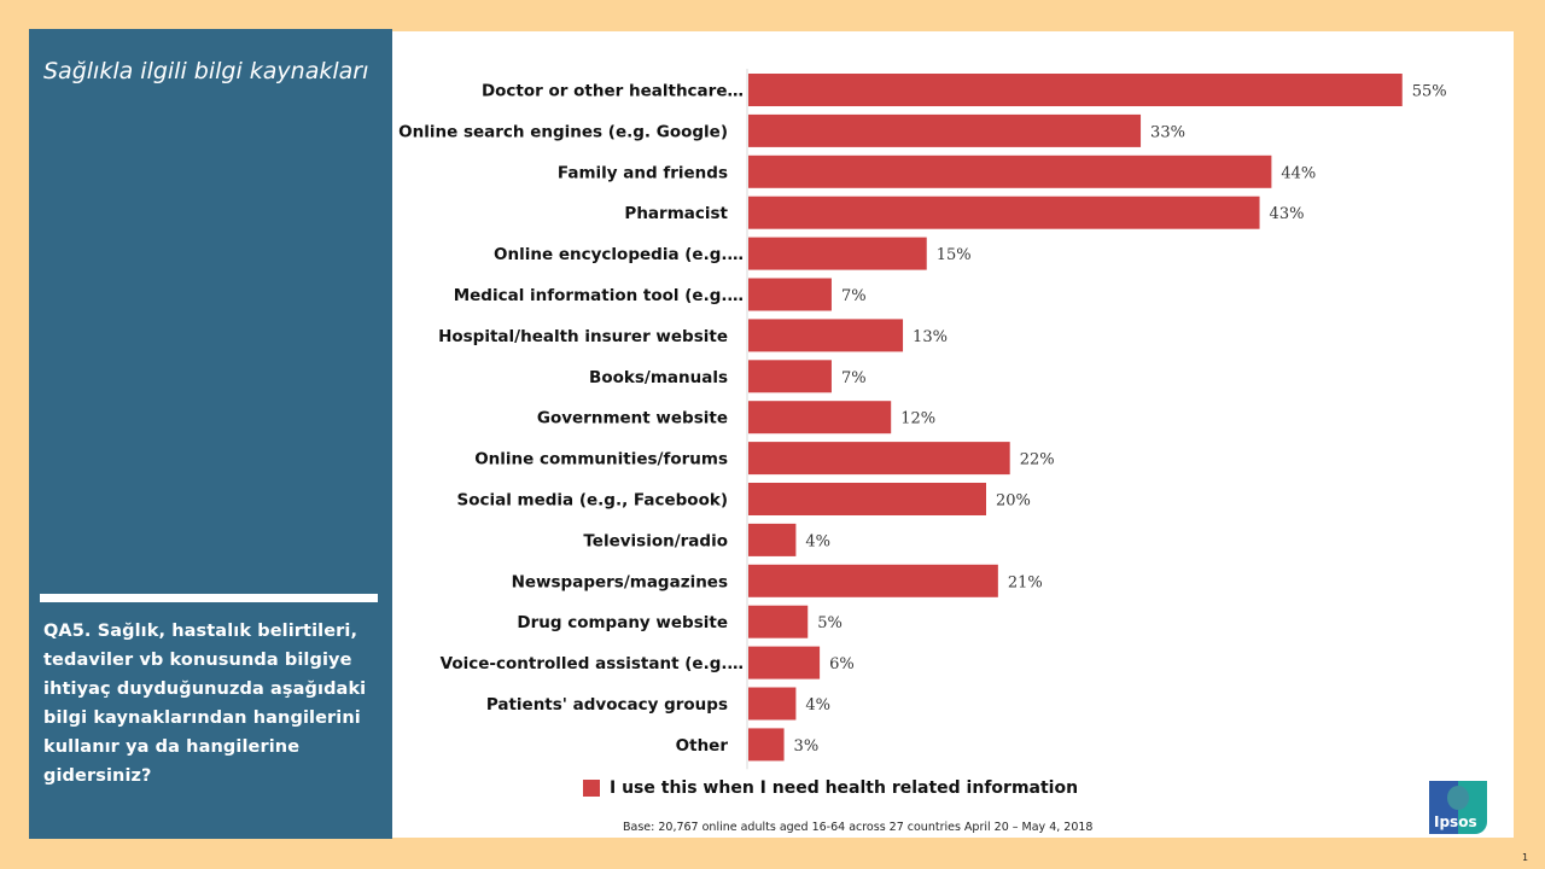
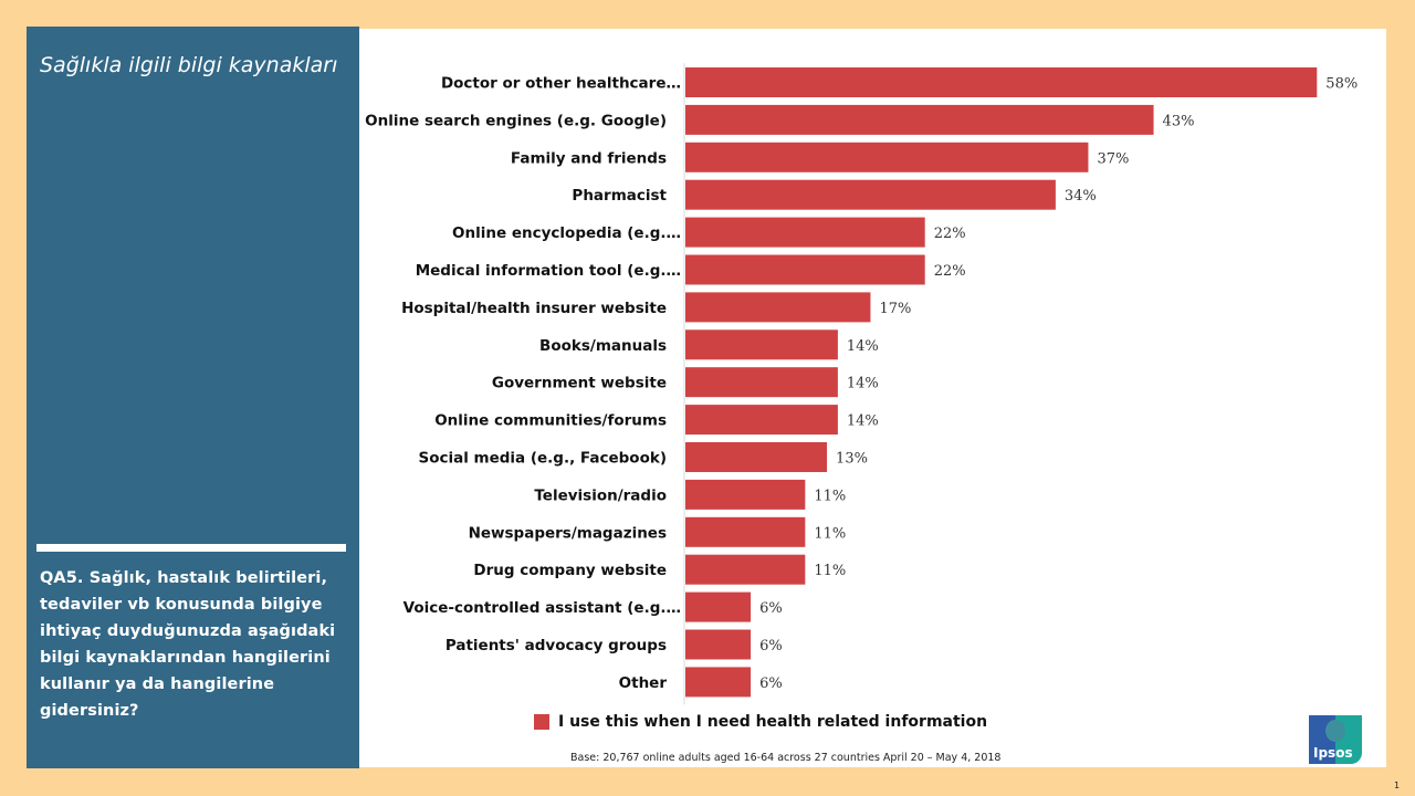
Doctor or other healthcare…: 55% -> 58%
Online search engines (e.g. Google): 33% -> 43%
Family and friends: 44% -> 37%
Pharmacist: 43% -> 34%
Online encyclopedia (e.g.…: 15% -> 22%
Medical information tool (e.g.…: 7% -> 22%
Hospital/health insurer website: 13% -> 17%
Books/manuals: 7% -> 14%
Government website: 12% -> 14%
Online communities/forums: 22% -> 14%
Social media (e.g., Facebook): 20% -> 13%
Television/radio: 4% -> 11%
Newspapers/magazines: 21% -> 11%
Drug company website: 5% -> 11%
Patients' advocacy groups: 4% -> 6%
Other: 3% -> 6%
